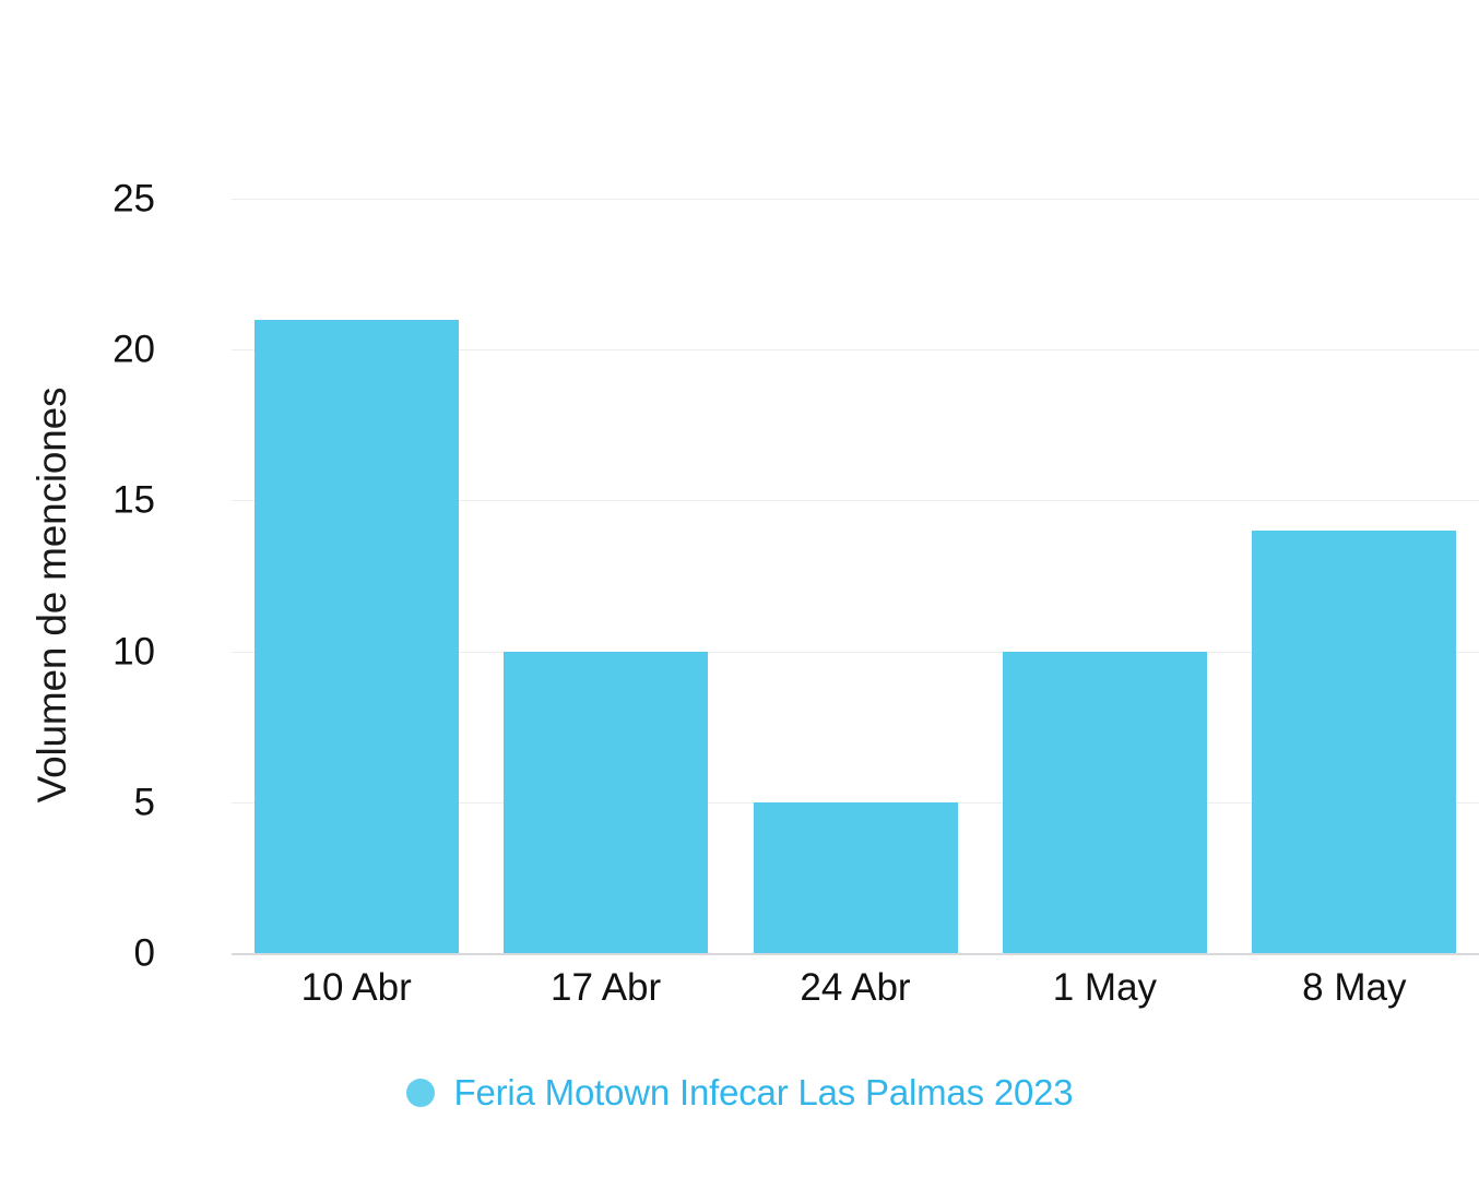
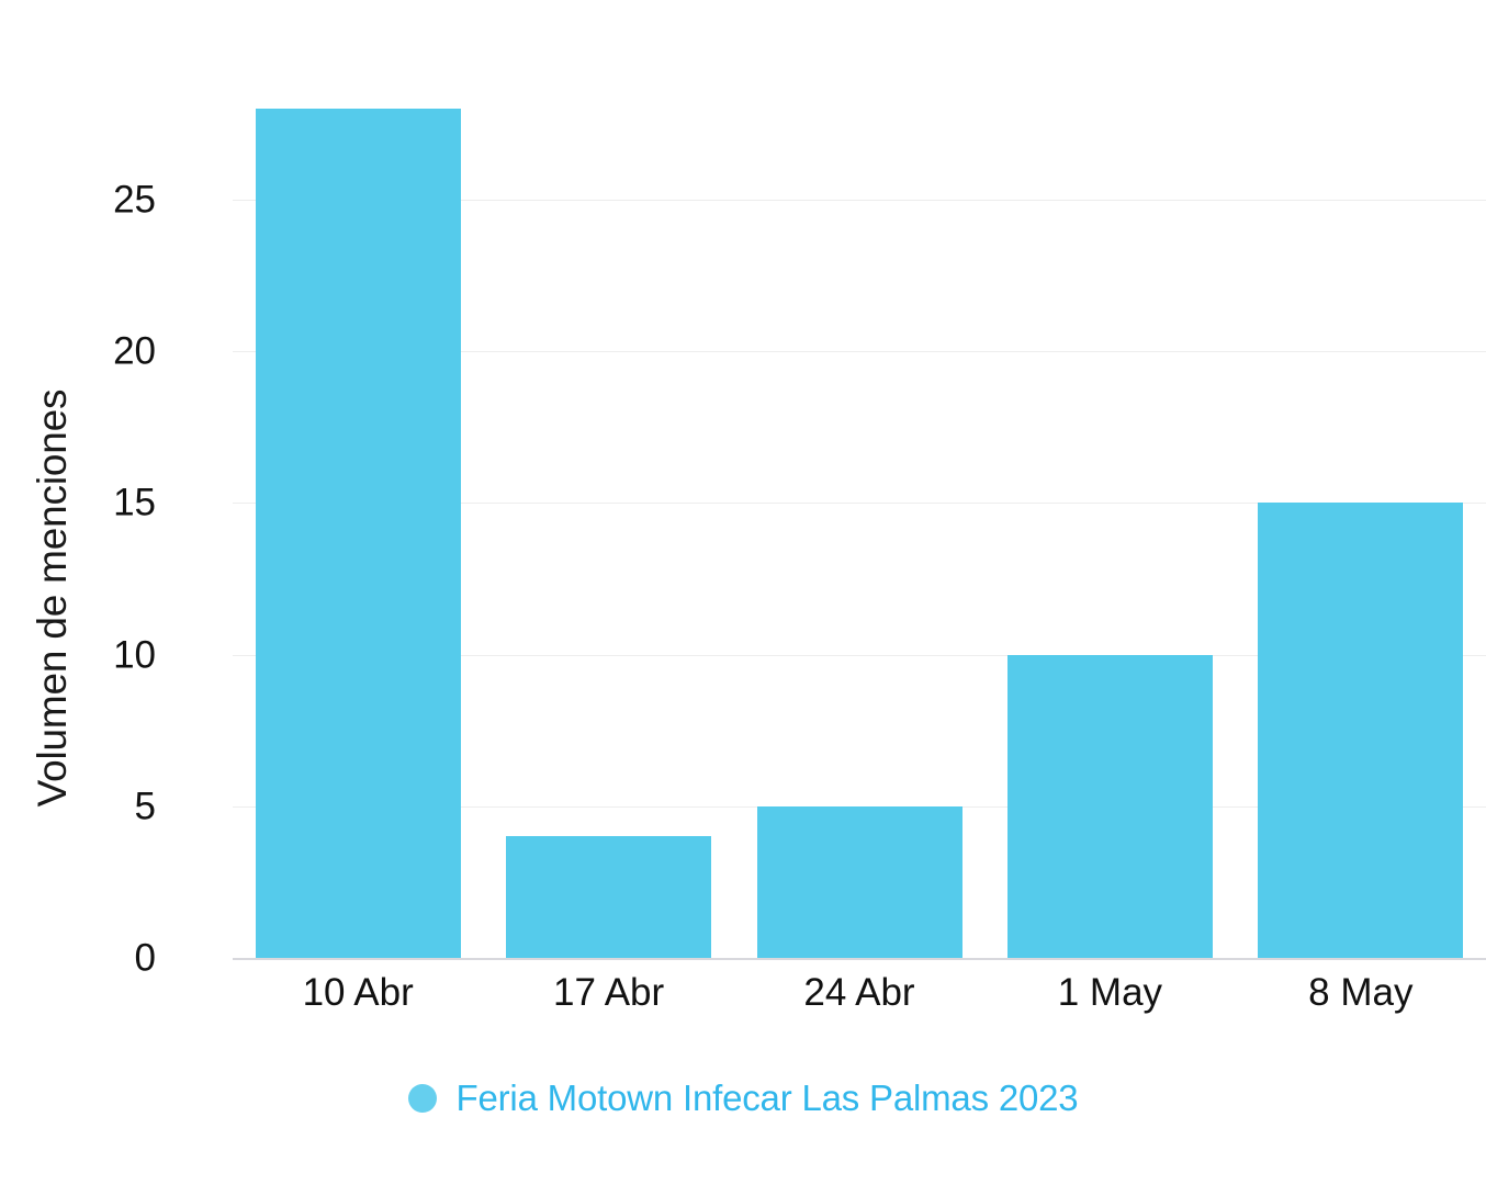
10 Abr: 21 -> 28
17 Abr: 10 -> 4
8 May: 14 -> 15
